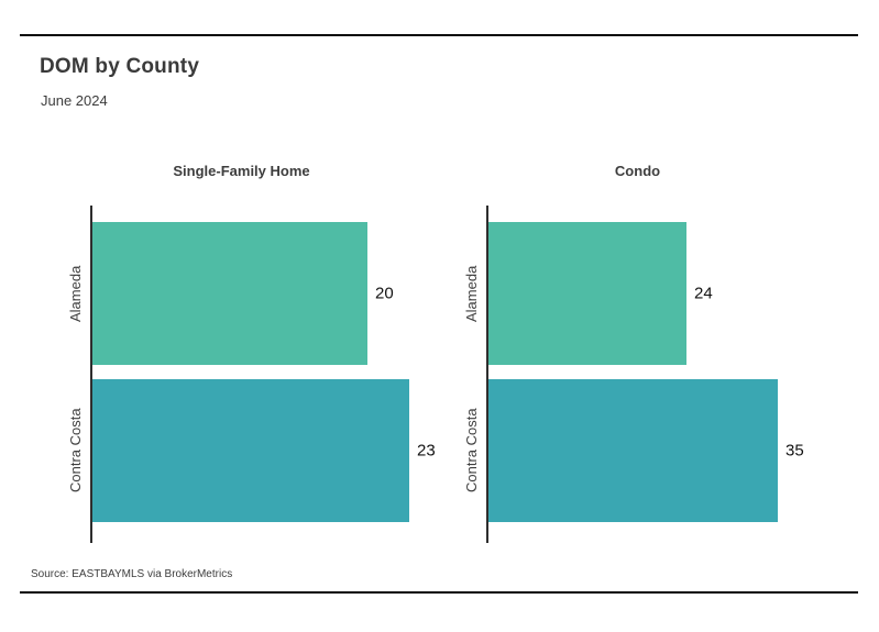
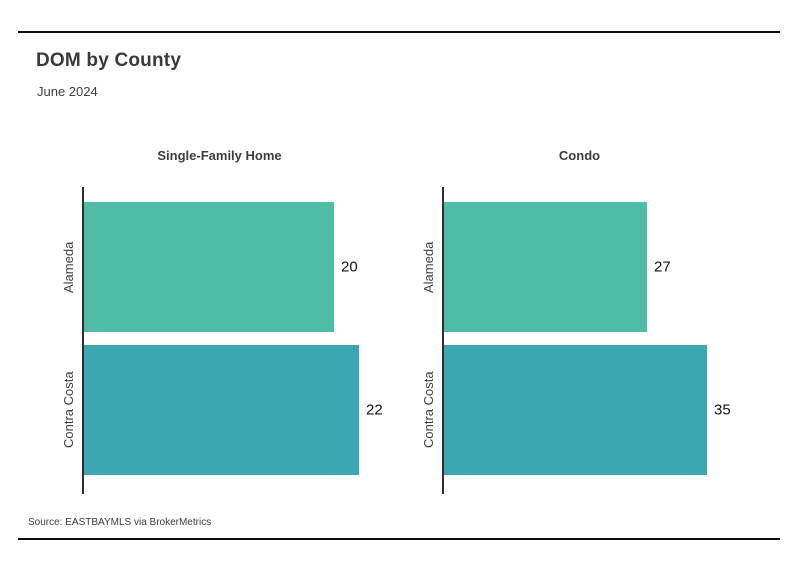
Condo/Alameda: 24 -> 27
Single-Family Home/Contra Costa: 23 -> 22
